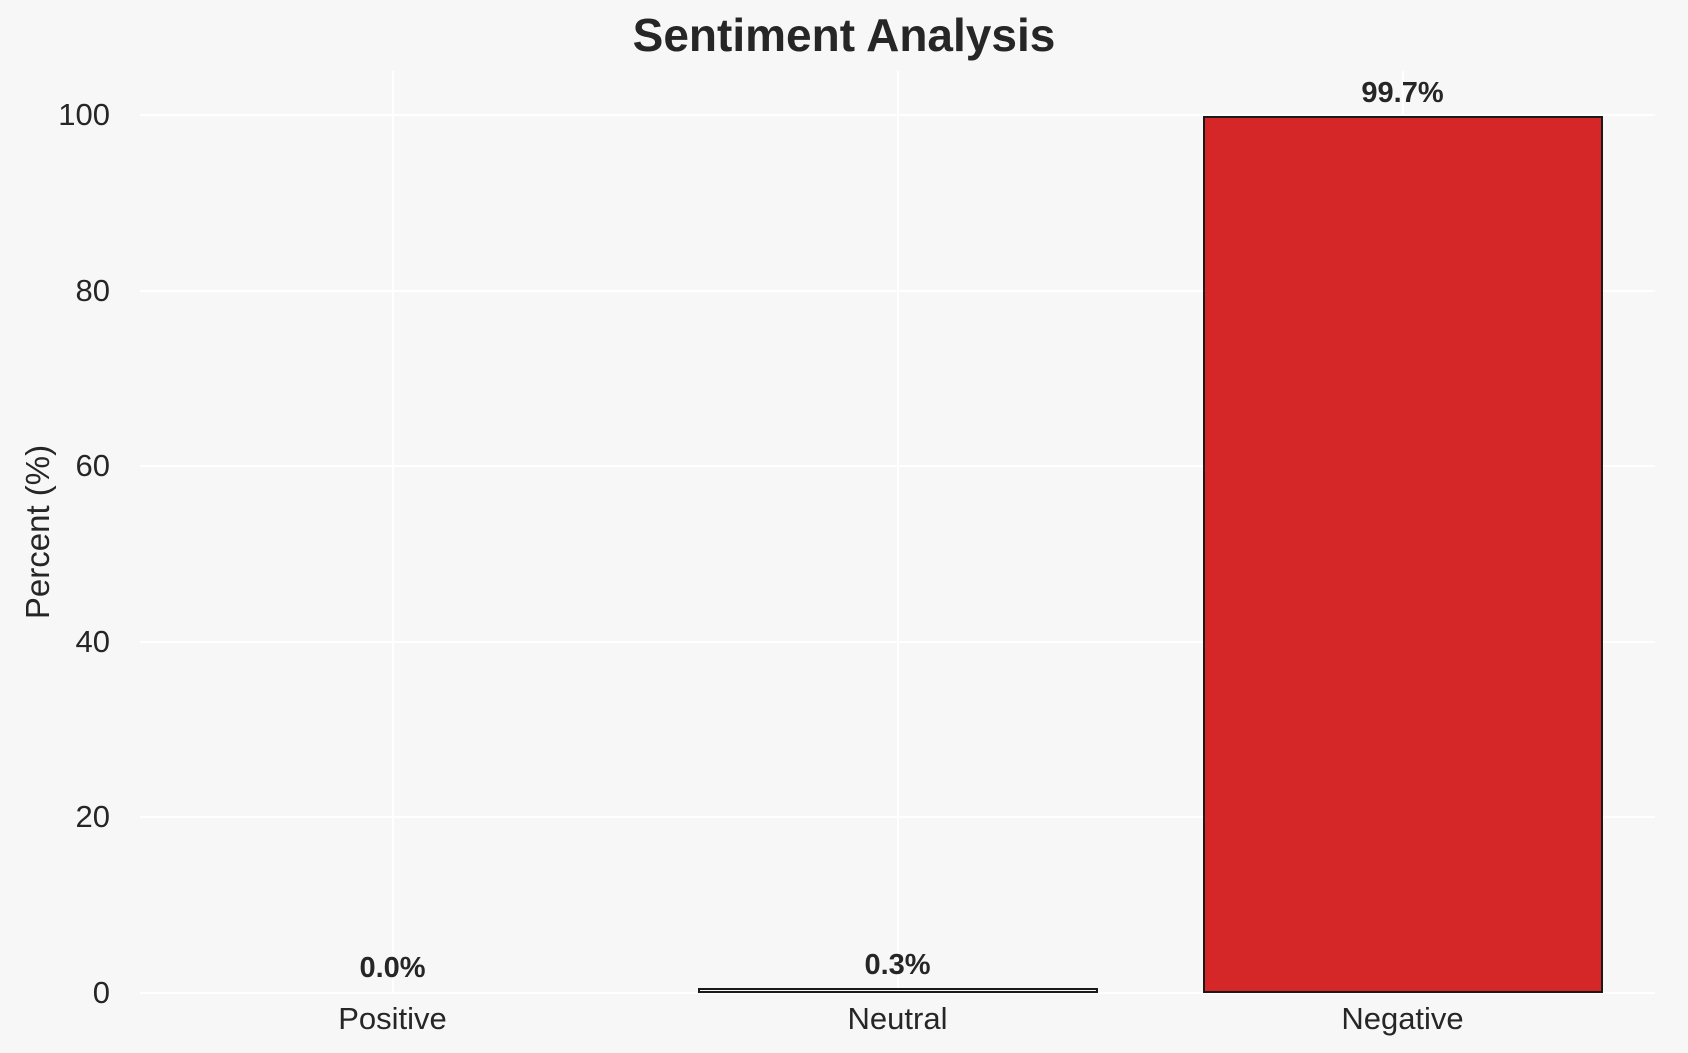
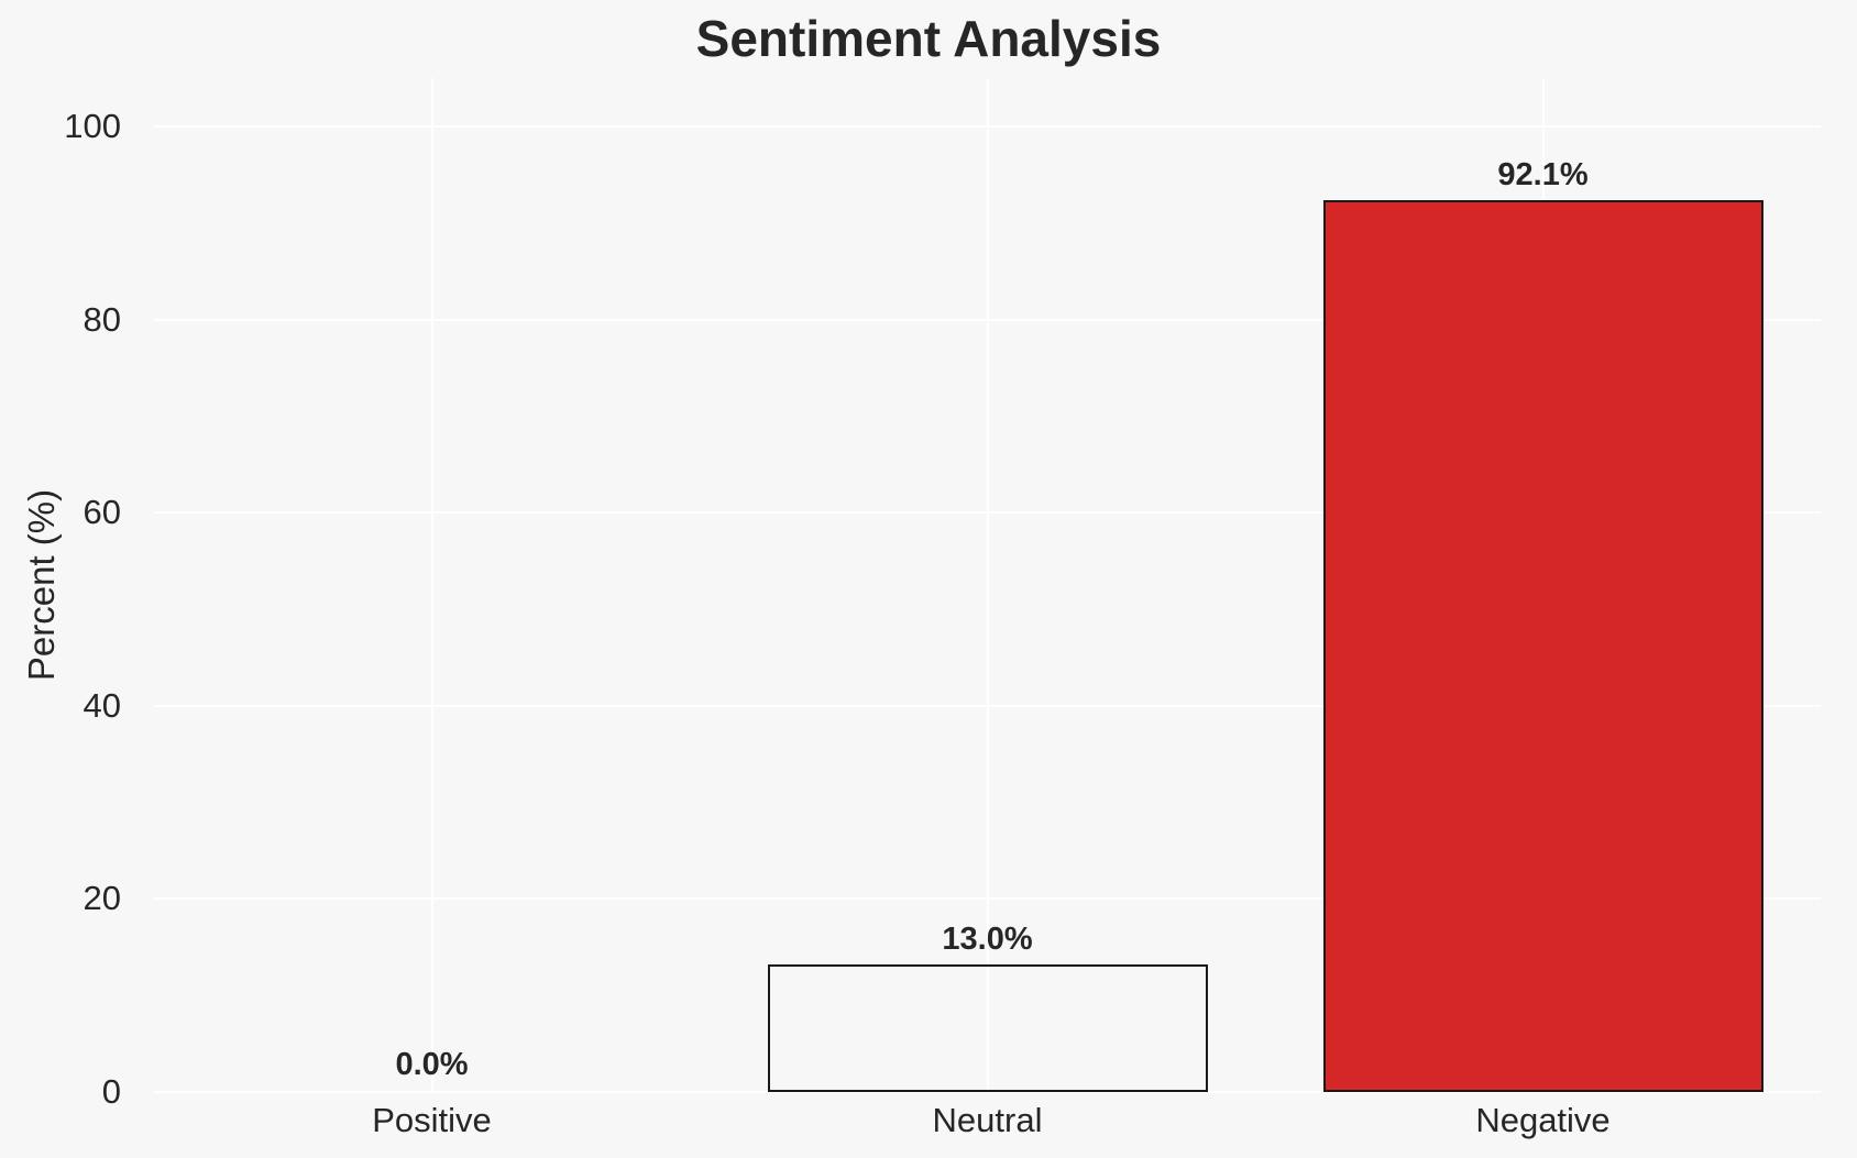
Neutral: 0.3% -> 13.0%
Negative: 99.7% -> 92.1%
